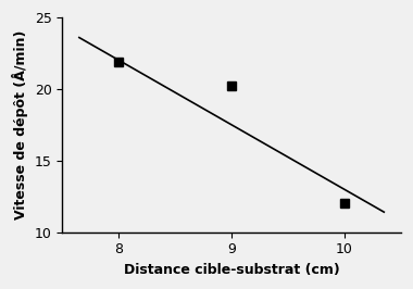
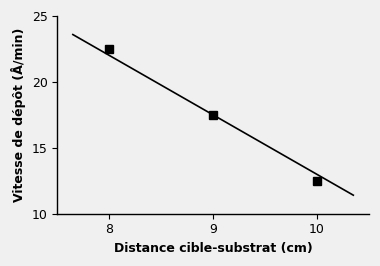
8: 21.9 -> 22.5
9: 20.2 -> 17.5
10: 12.0 -> 12.5
